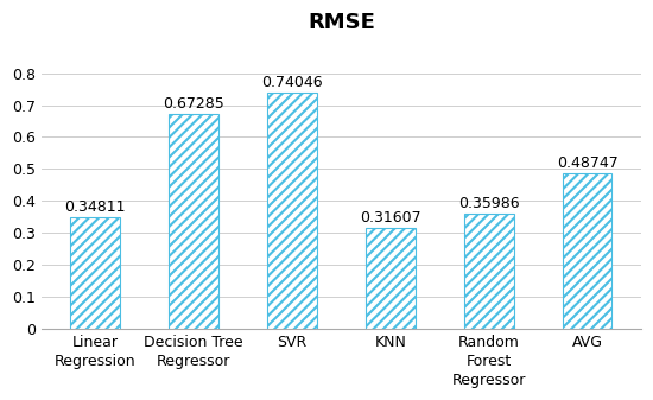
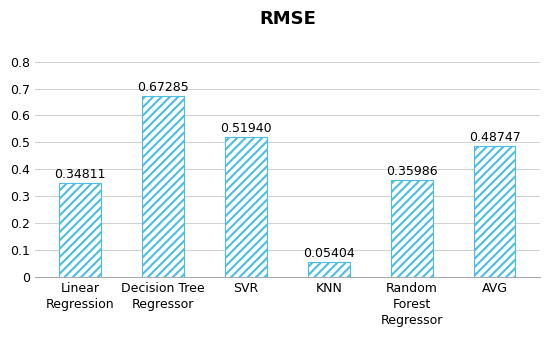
SVR: 0.74046 -> 0.51940
KNN: 0.31607 -> 0.05404
